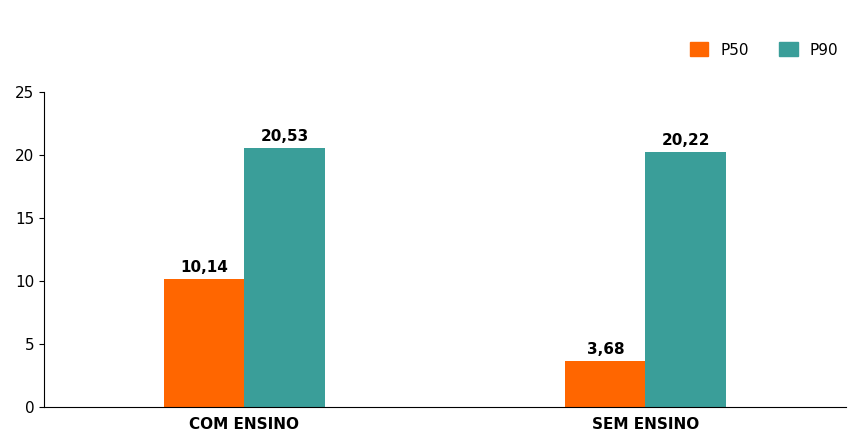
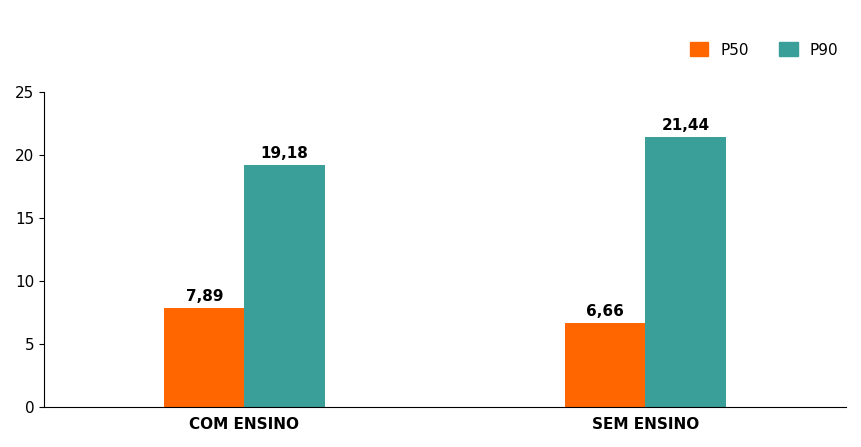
P50/COM ENSINO: 10,14 -> 7,89
P90/COM ENSINO: 20,53 -> 19,18
P50/SEM ENSINO: 3,68 -> 6,66
P90/SEM ENSINO: 20,22 -> 21,44
